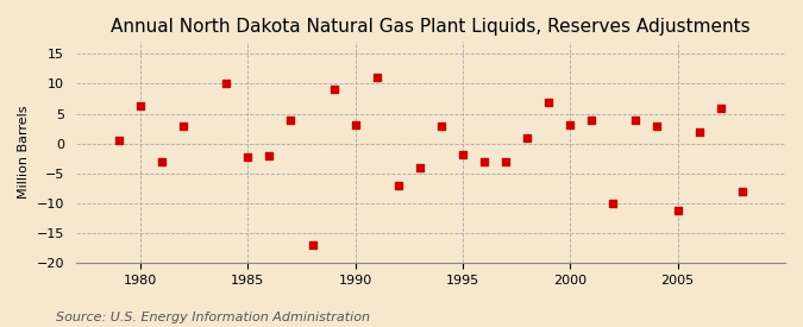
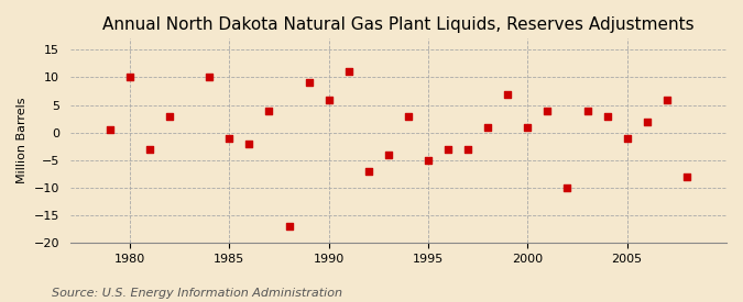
1980: 6.4 -> 10.0
1985: -2.2 -> -1.0
1990: 3.2 -> 6.0
1995: -1.8 -> -5.0
2000: 3.2 -> 1.0
2005: -11.2 -> -1.0
